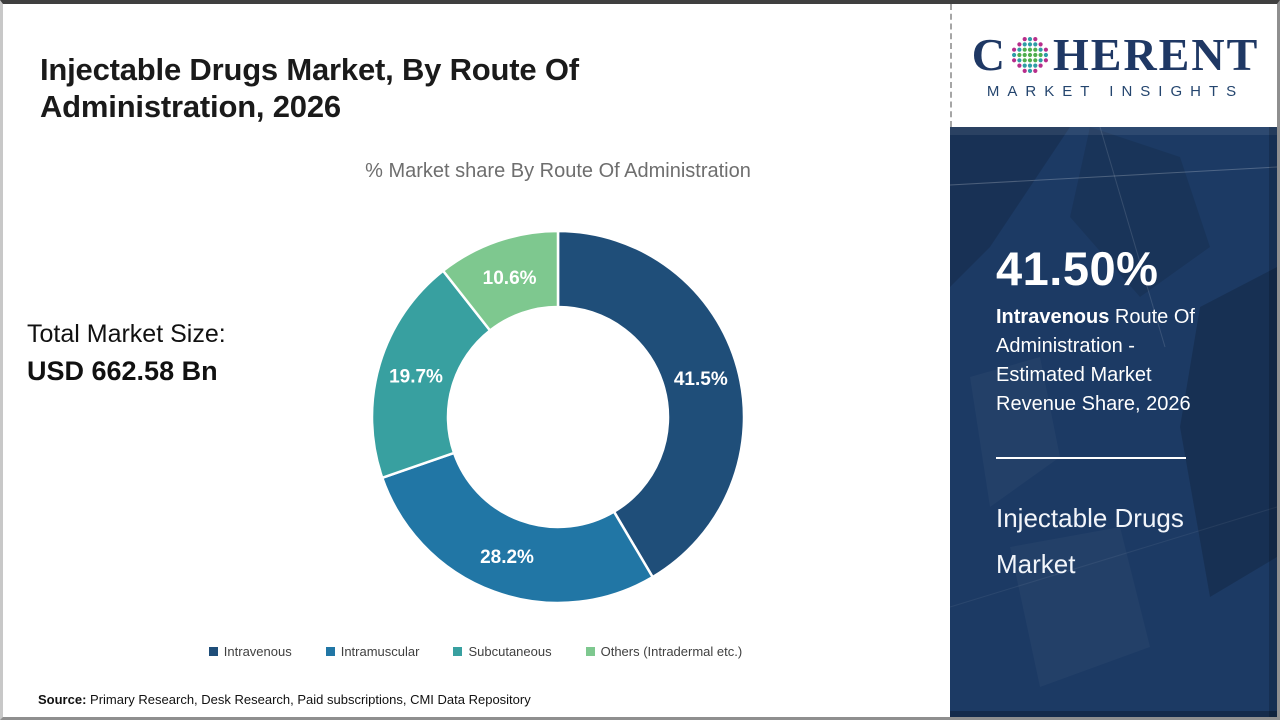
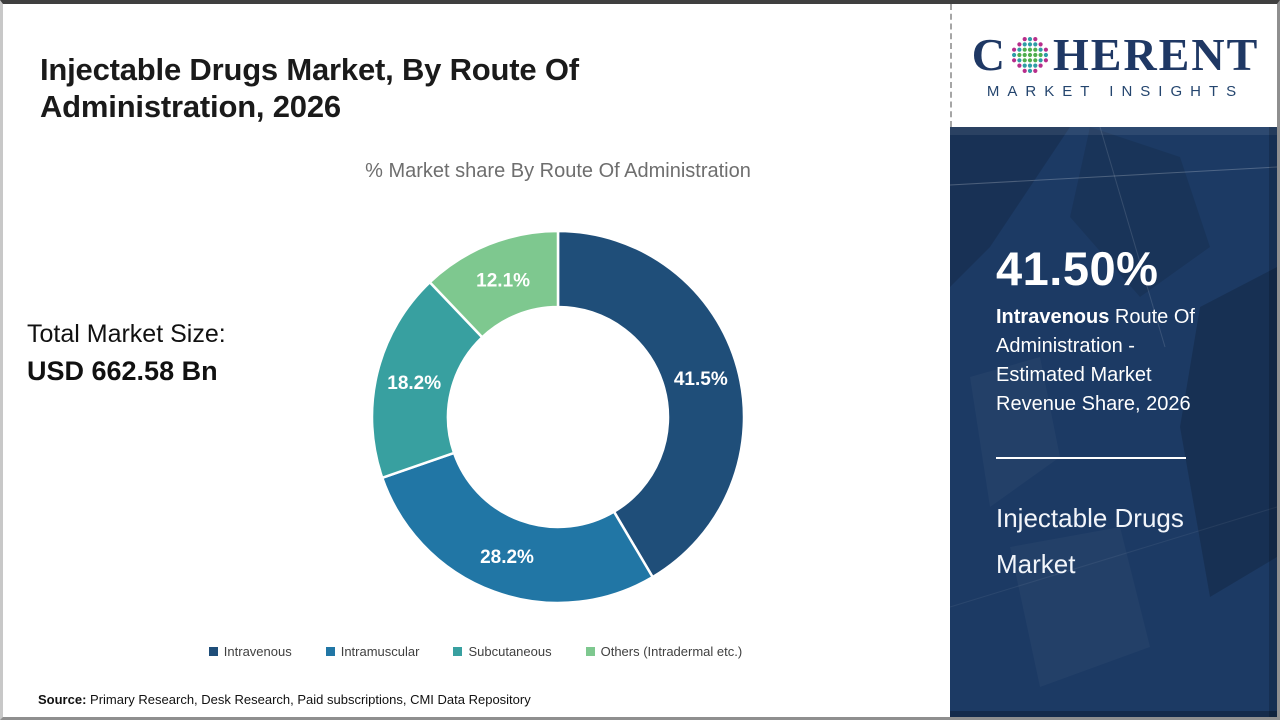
Subcutaneous: 19.7% -> 18.2%
Others (Intradermal etc.): 10.6% -> 12.1%
